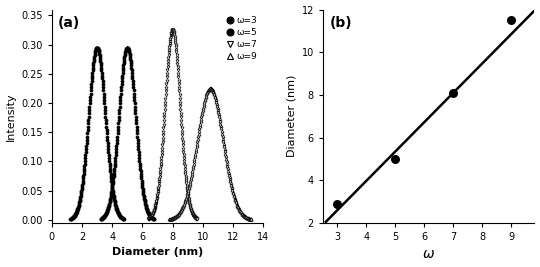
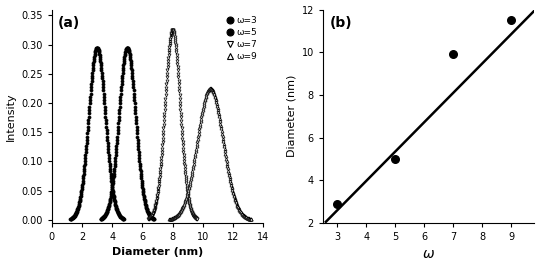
7: 8.1 -> 9.9
